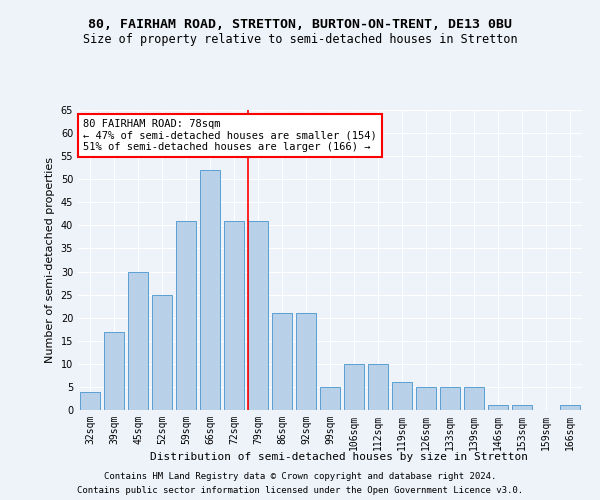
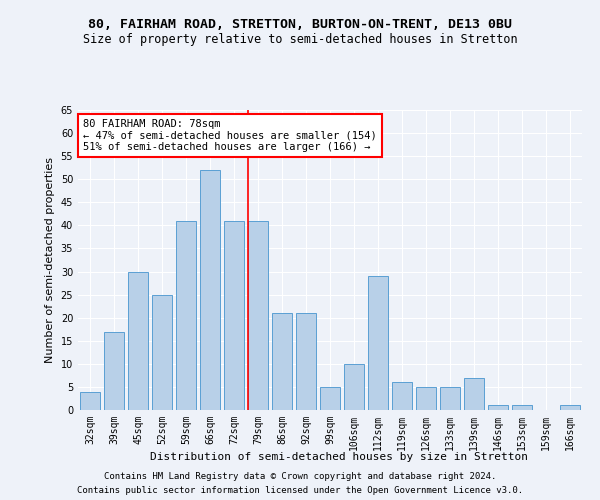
112sqm: 10 -> 29
139sqm: 5 -> 7
